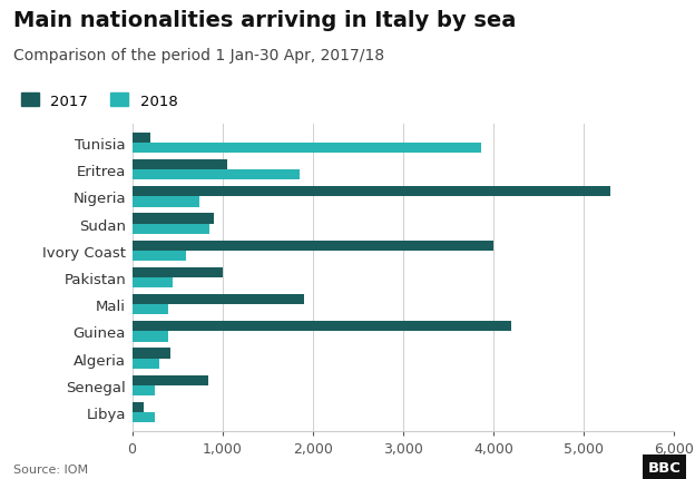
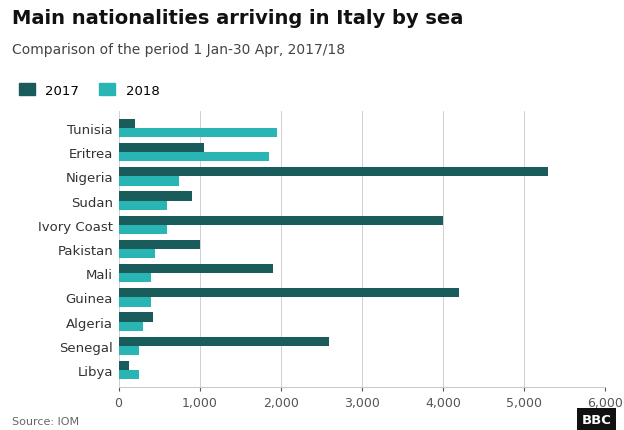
2018/Tunisia: 3,860 -> 1,950
2018/Sudan: 860 -> 600
2017/Senegal: 840 -> 2,600
